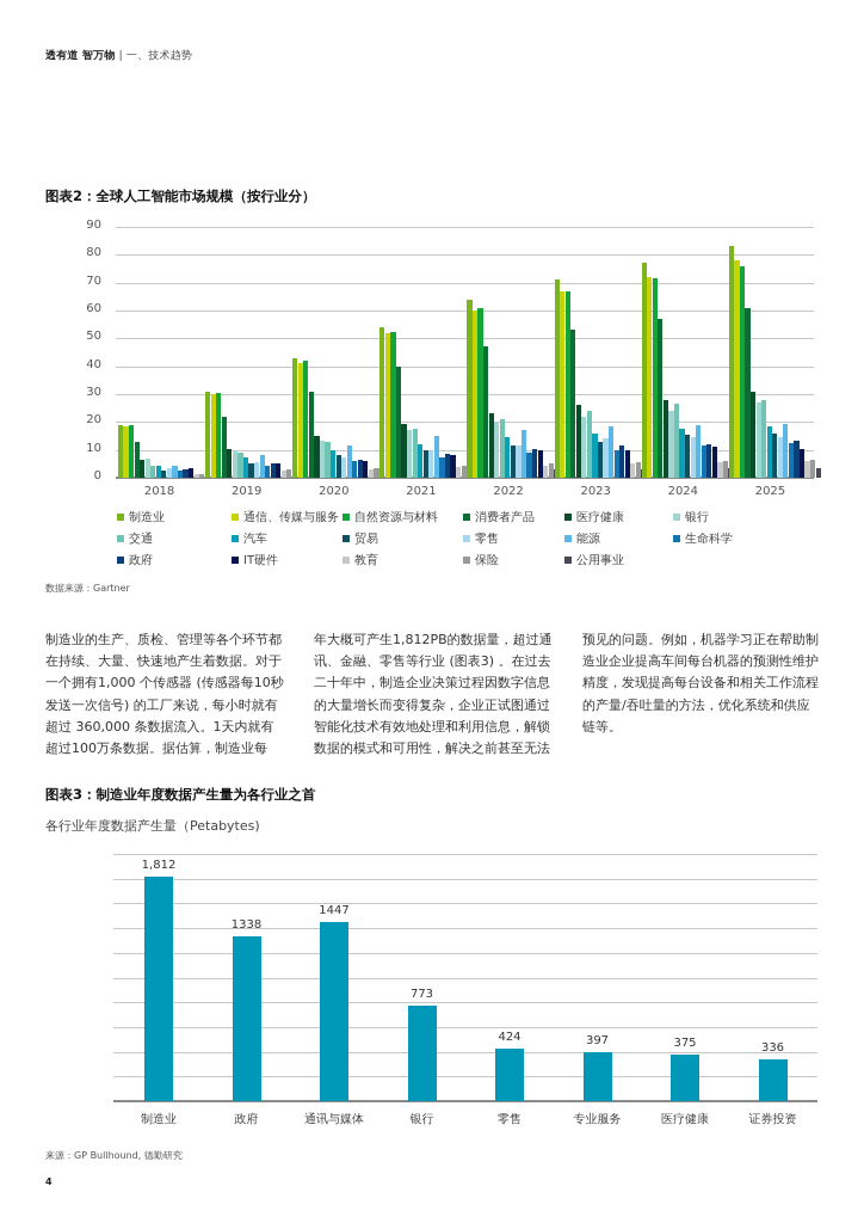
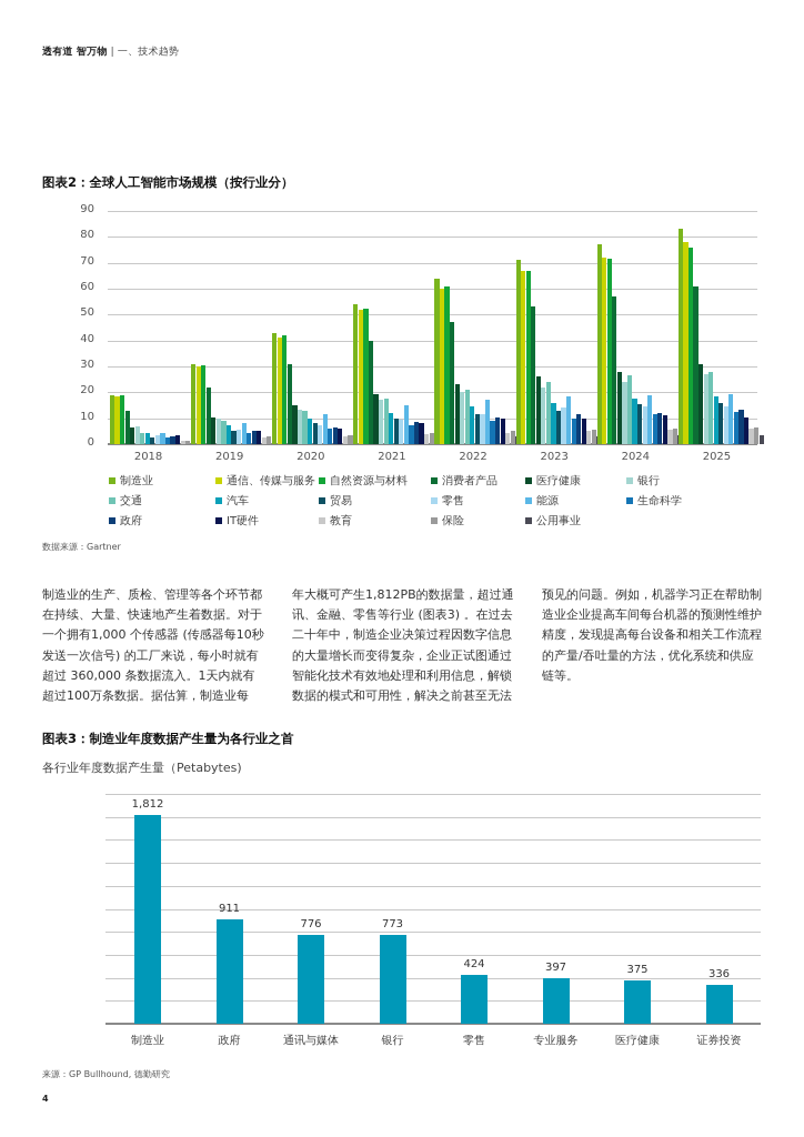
图表3：制造业年度数据产生量为各行业之首/政府: 1338 -> 911
图表3：制造业年度数据产生量为各行业之首/通讯与媒体: 1447 -> 776
